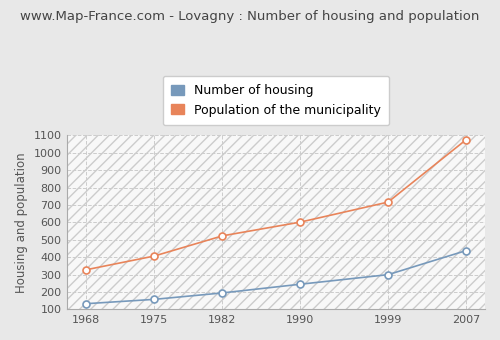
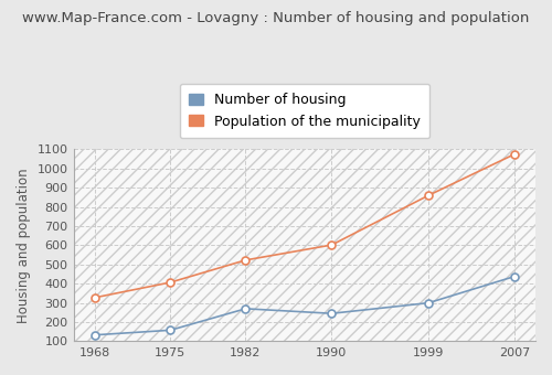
Number of housing/1982: 200 -> 270
Population of the municipality/1999: 720 -> 860
